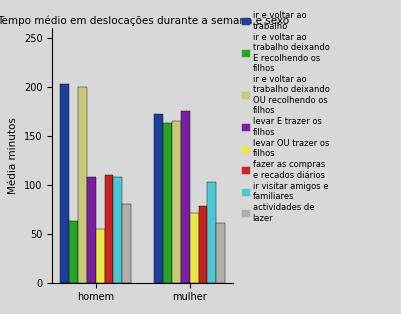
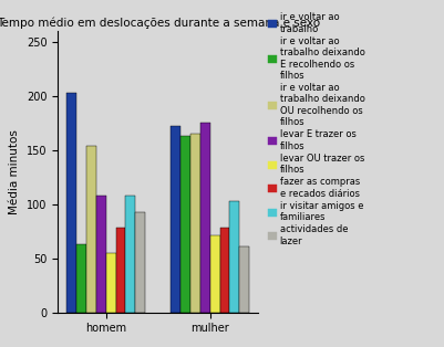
ir e voltar ao trabalho deixando OU recolhendo os filhos/homem: 200 -> 154
fazer as compras e recados diários/homem: 110 -> 78
actividades de lazer/homem: 80 -> 93
